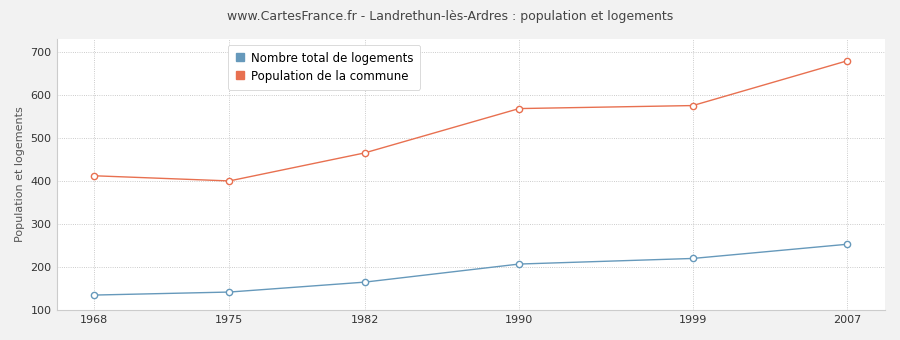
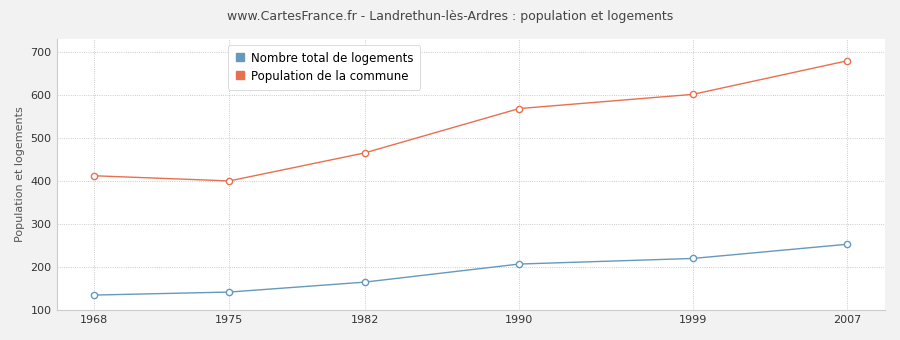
Population de la commune/1999: 575 -> 601
